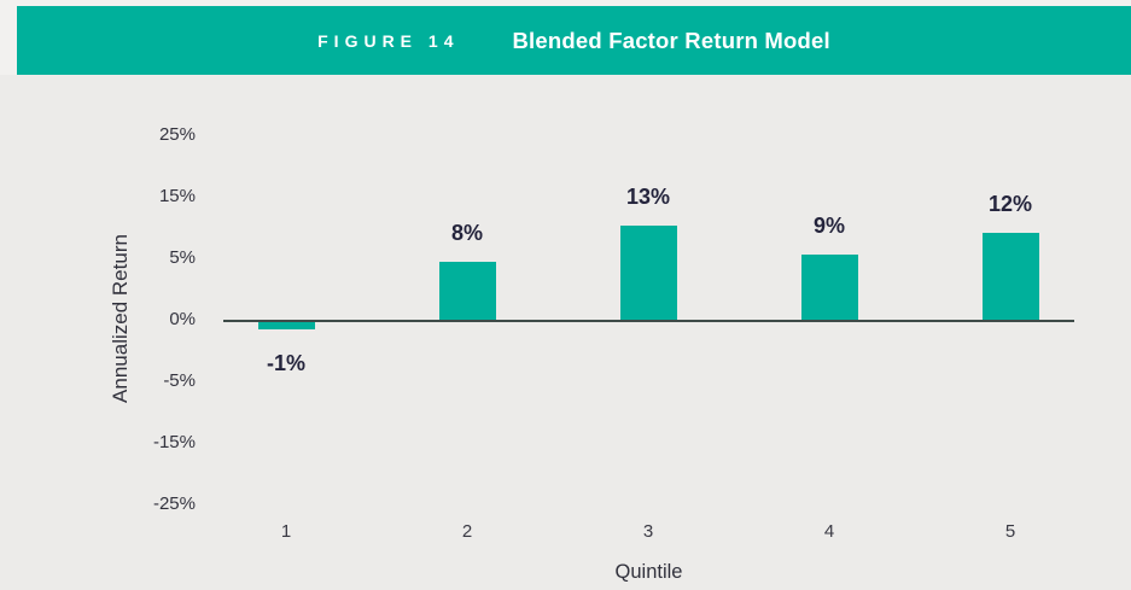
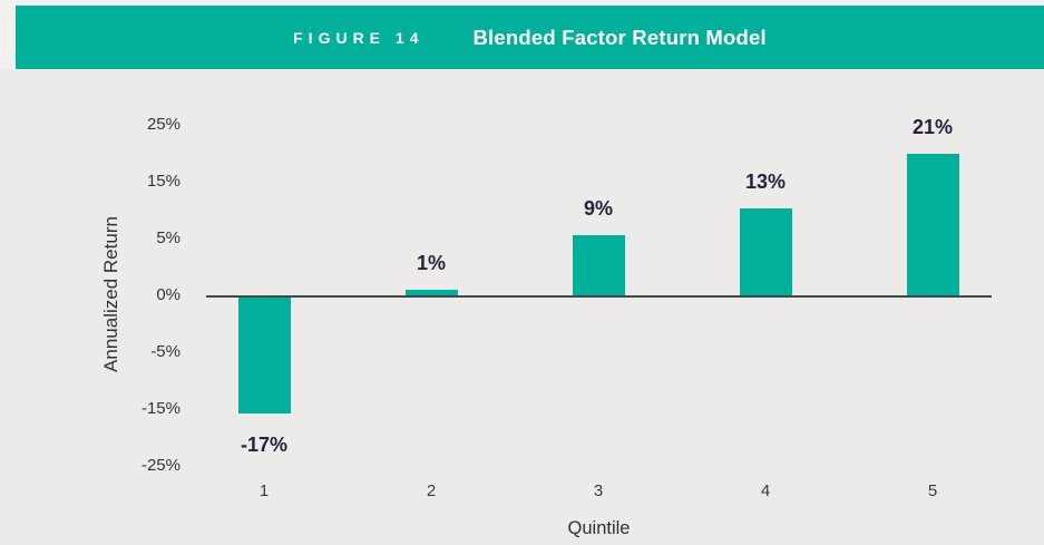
1: -1% -> -17%
2: 8% -> 1%
3: 13% -> 9%
4: 9% -> 13%
5: 12% -> 21%
